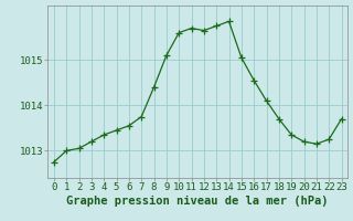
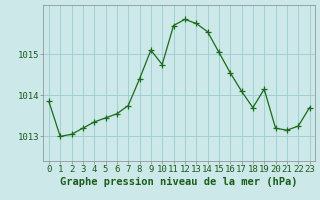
0: 1012.75 -> 1013.85
10: 1015.60 -> 1014.75
12: 1015.65 -> 1015.85
14: 1015.85 -> 1015.55
19: 1013.35 -> 1014.15
